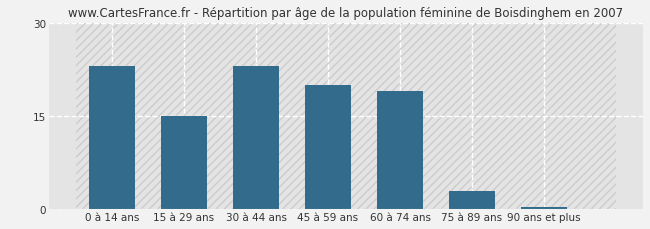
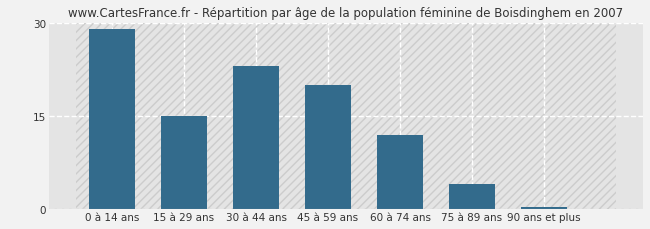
0 à 14 ans: 23.0 -> 29.0
60 à 74 ans: 19.0 -> 12.0
75 à 89 ans: 3.0 -> 4.0
